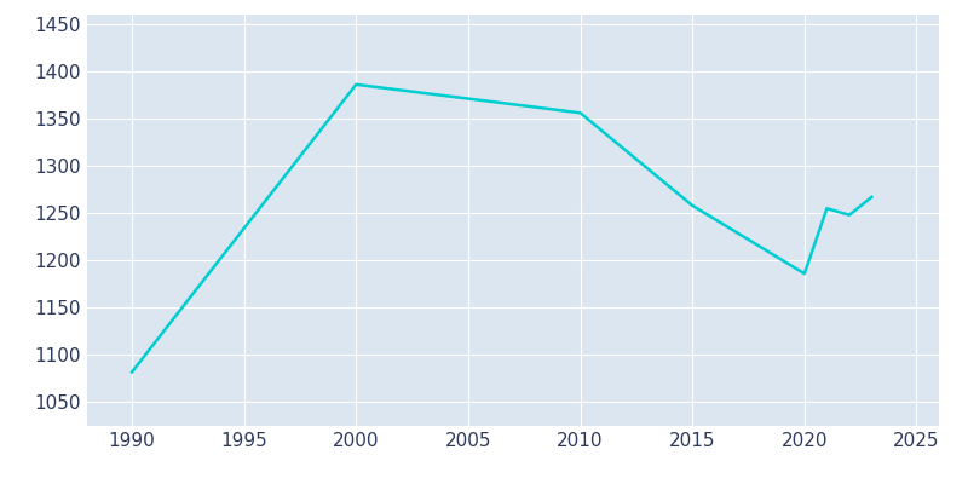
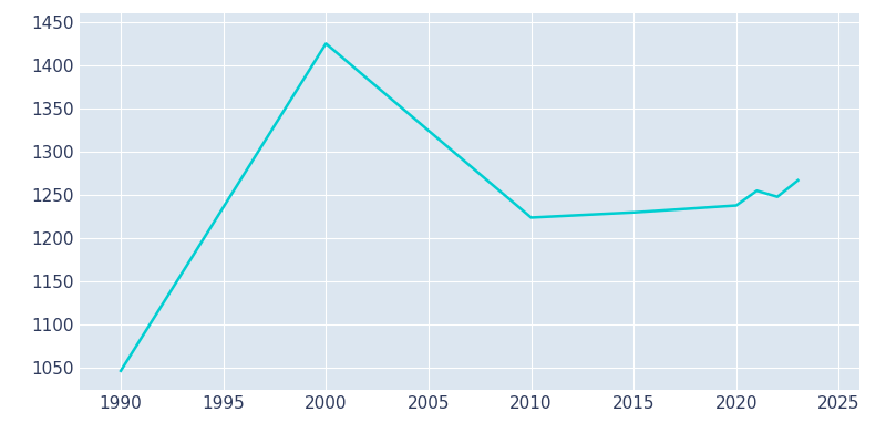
1990: 1082 -> 1047
2000: 1386 -> 1425
2010: 1356 -> 1224
2015: 1258 -> 1230
2020: 1186 -> 1238
